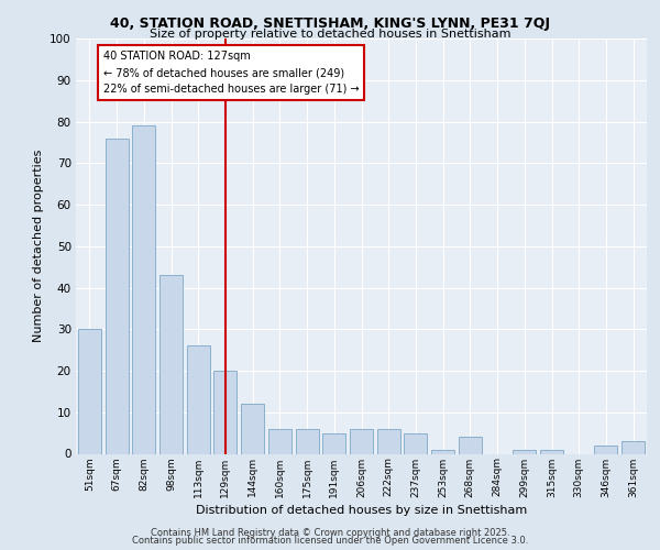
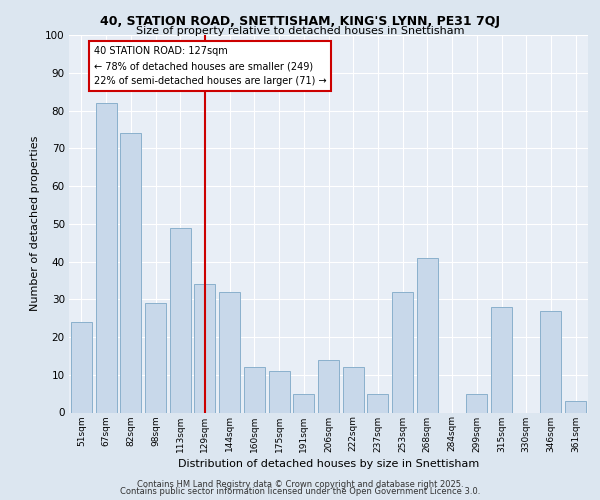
51sqm: 30 -> 24
67sqm: 76 -> 82
82sqm: 79 -> 74
98sqm: 43 -> 29
113sqm: 26 -> 49
129sqm: 20 -> 34
144sqm: 12 -> 32
160sqm: 6 -> 12
175sqm: 6 -> 11
206sqm: 6 -> 14
222sqm: 6 -> 12
253sqm: 1 -> 32
268sqm: 4 -> 41
299sqm: 1 -> 5
315sqm: 1 -> 28
346sqm: 2 -> 27
